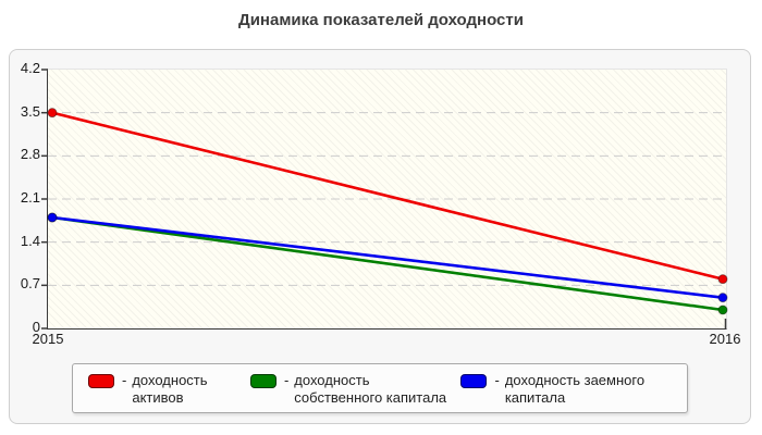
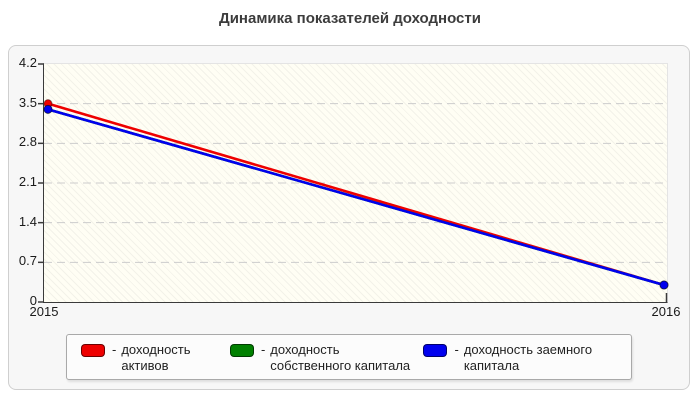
доходность собственного капитала/2015: 1.8 -> 3.4
доходность заемного капитала/2015: 1.8 -> 3.4
доходность активов/2016: 0.8 -> 0.3
доходность заемного капитала/2016: 0.5 -> 0.3
